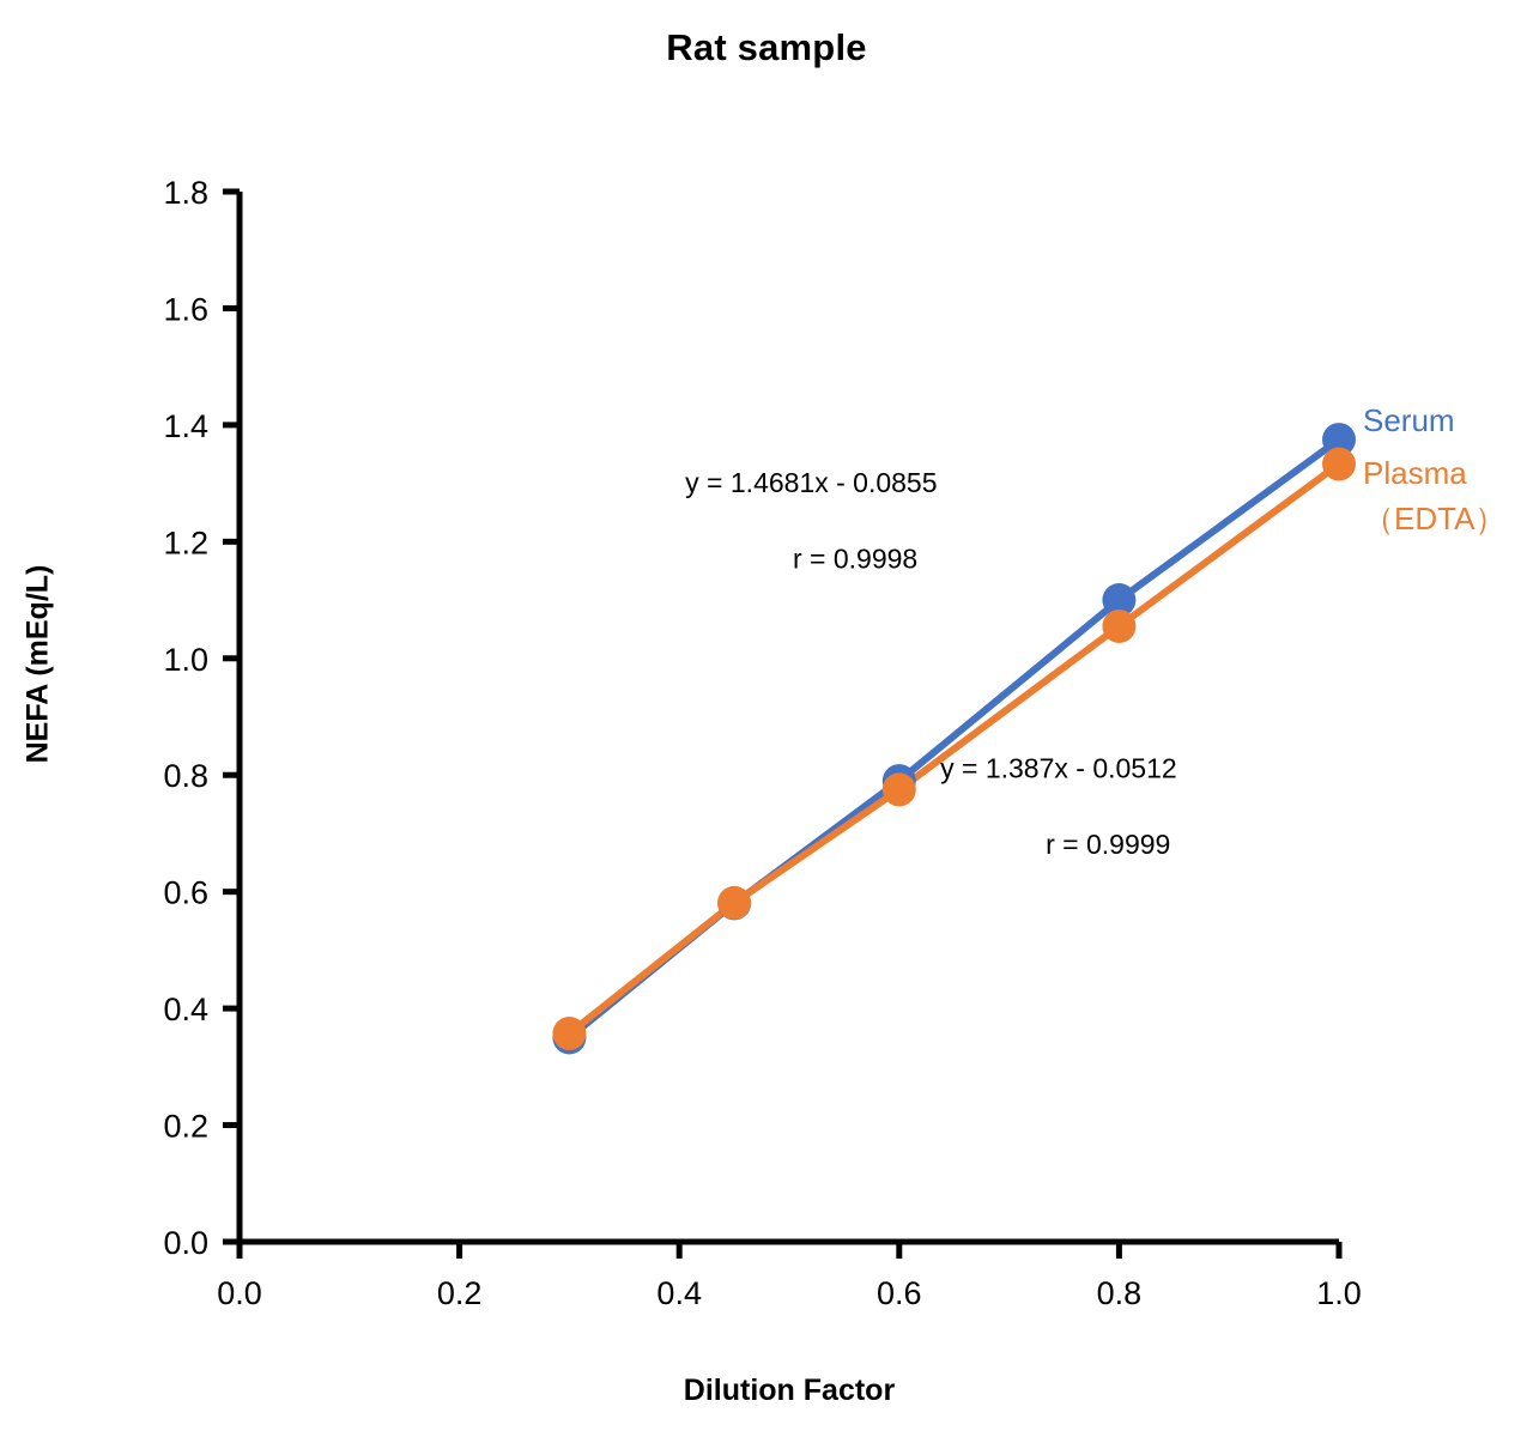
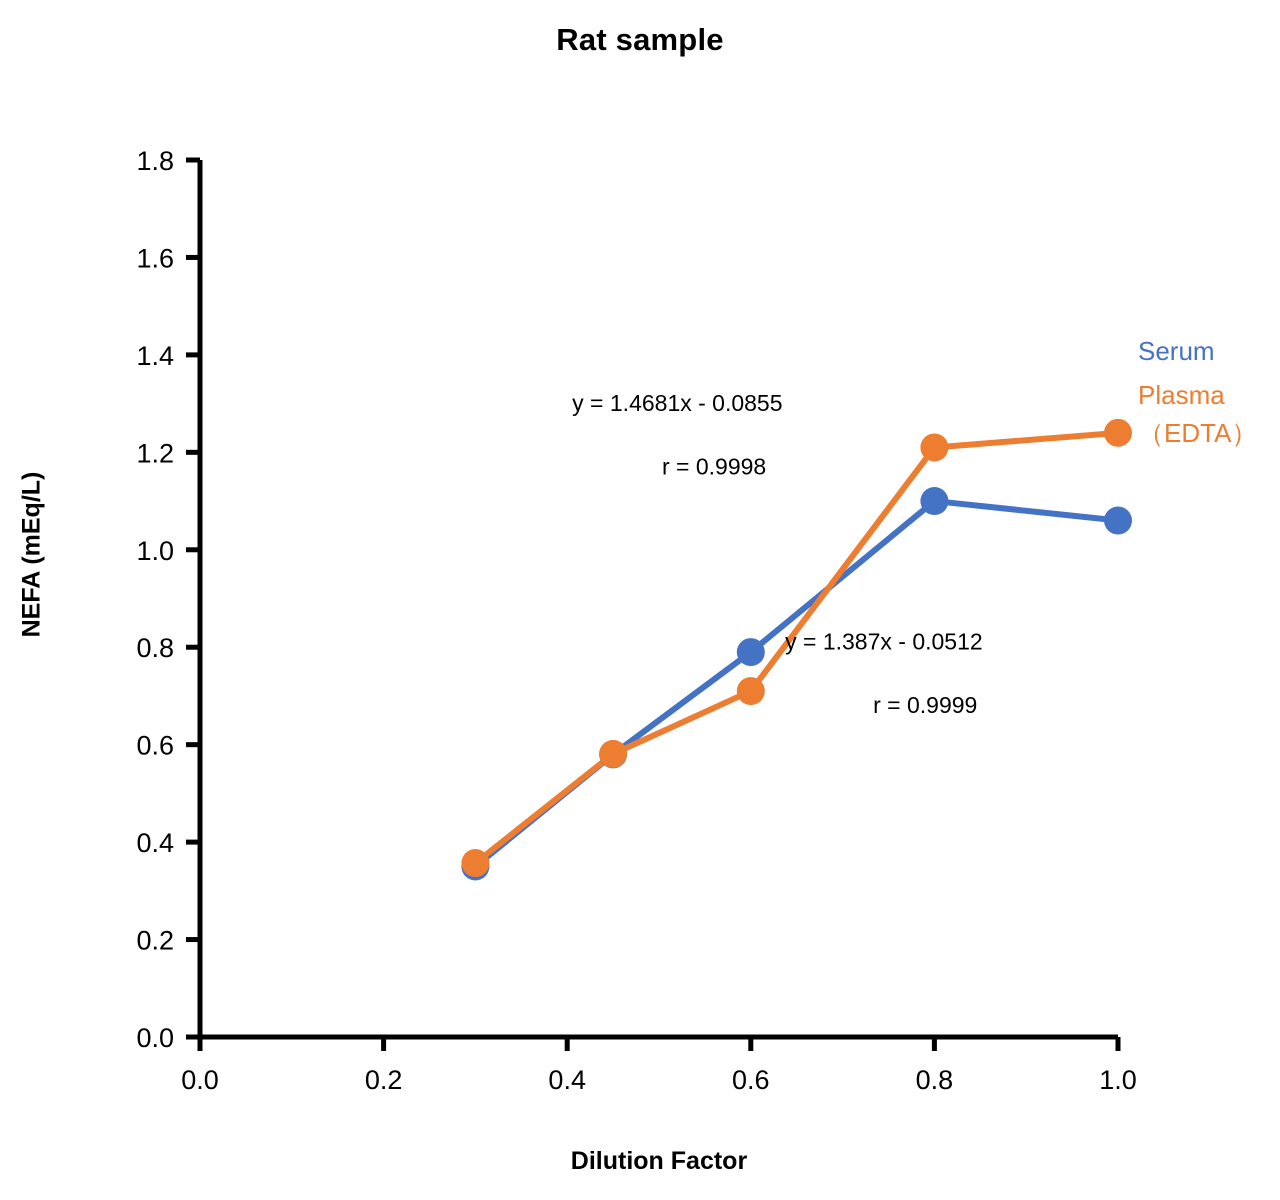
Plasma（EDTA）/0.6: 0.78 -> 0.71
Plasma（EDTA）/0.8: 1.05 -> 1.21
Serum/1.0: 1.38 -> 1.06
Plasma（EDTA）/1.0: 1.33 -> 1.24
